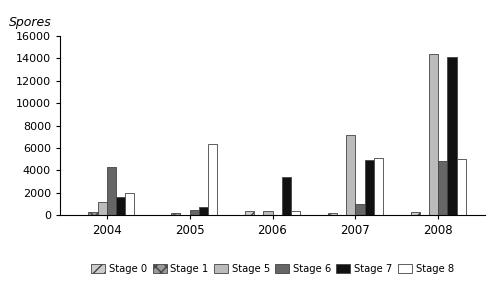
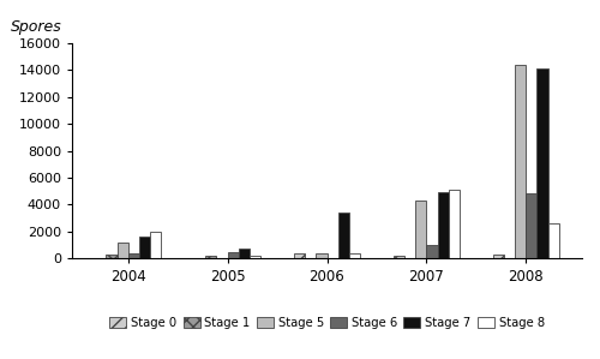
Stage 6/2004: 4300 -> 400
Stage 8/2005: 6400 -> 200
Stage 5/2007: 7200 -> 4300
Stage 8/2008: 5000 -> 2600
